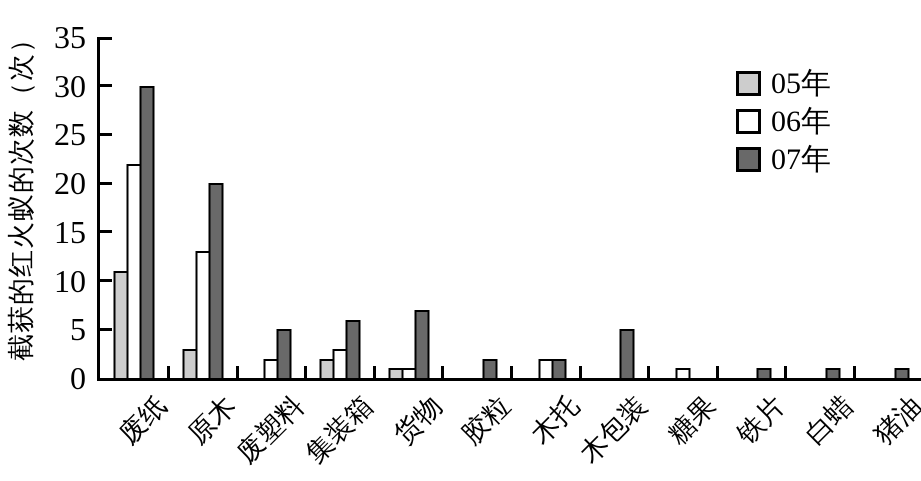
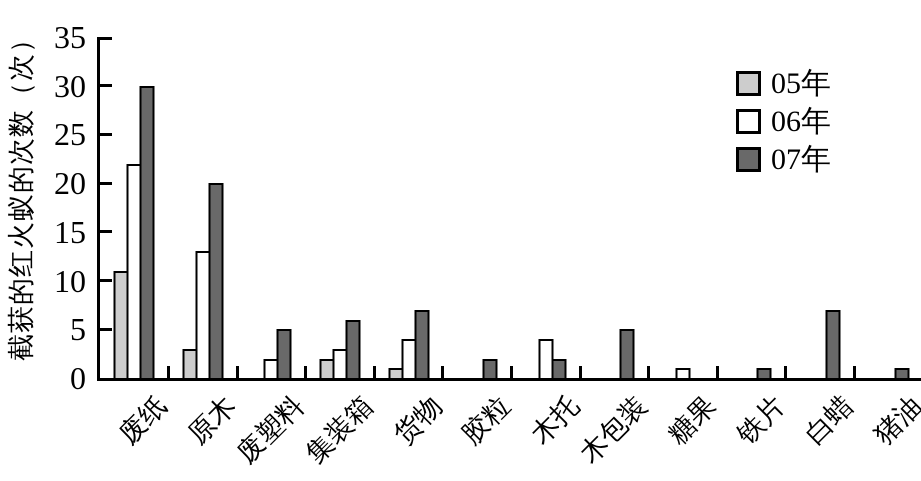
06年/货物: 1 -> 4
06年/木托: 2 -> 4
07年/白蜡: 1 -> 7
